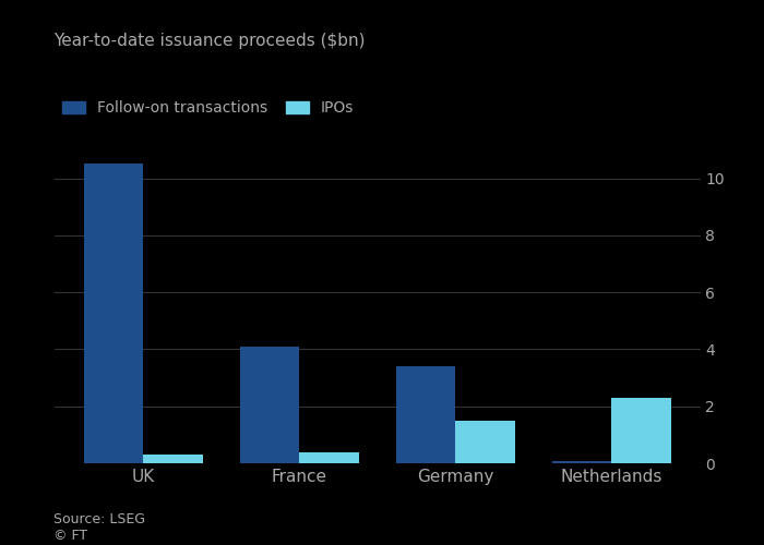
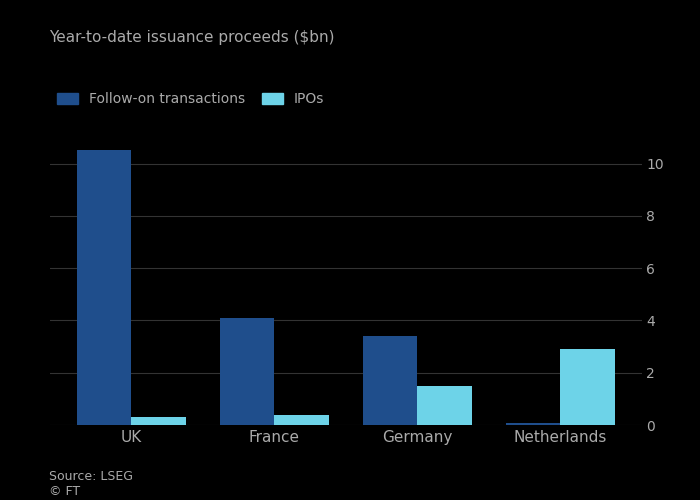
IPOs/Netherlands: 2.3 -> 2.9
